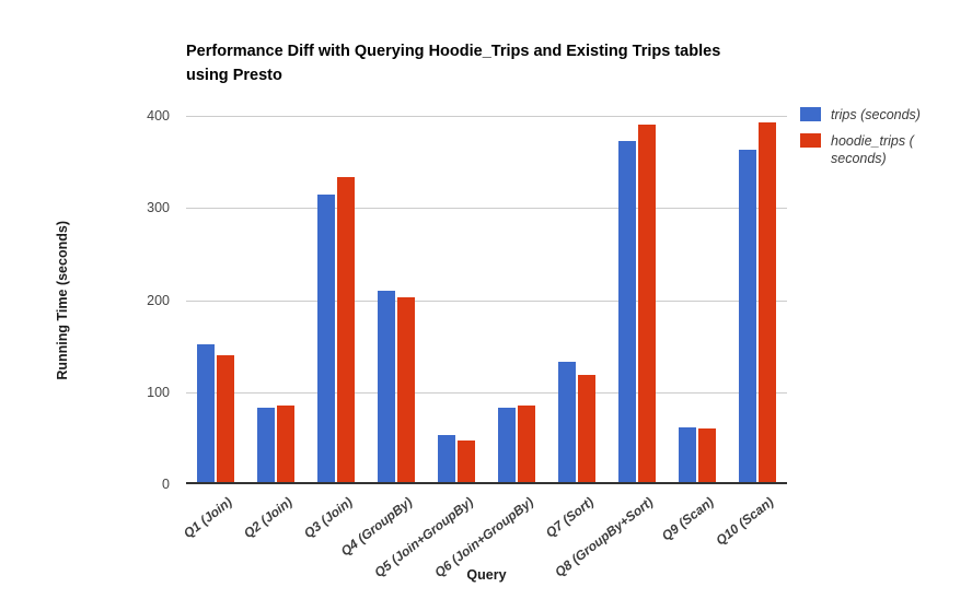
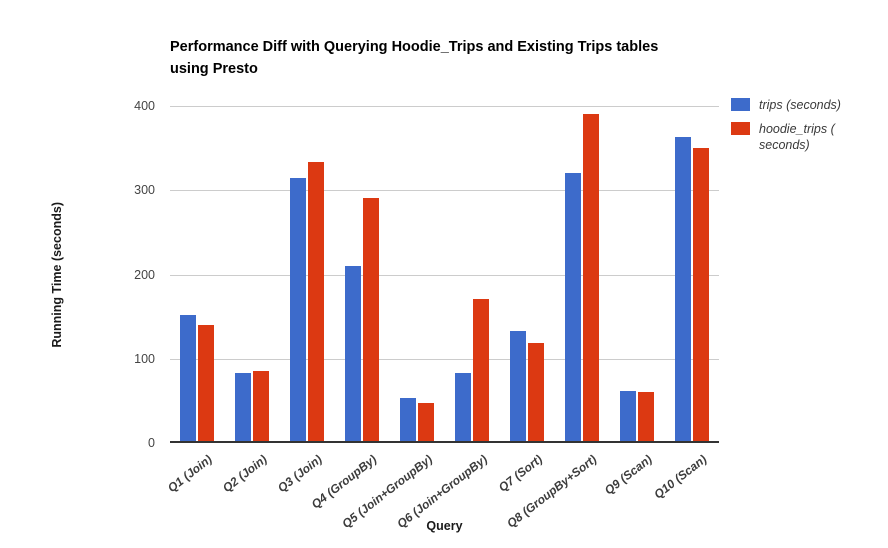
hoodie_trips (seconds)/Q4 (GroupBy): 200 -> 290
hoodie_trips (seconds)/Q6 (Join+GroupBy): 80 -> 170
trips (seconds)/Q8 (GroupBy+Sort): 370 -> 320
hoodie_trips (seconds)/Q10 (Scan): 390 -> 350
